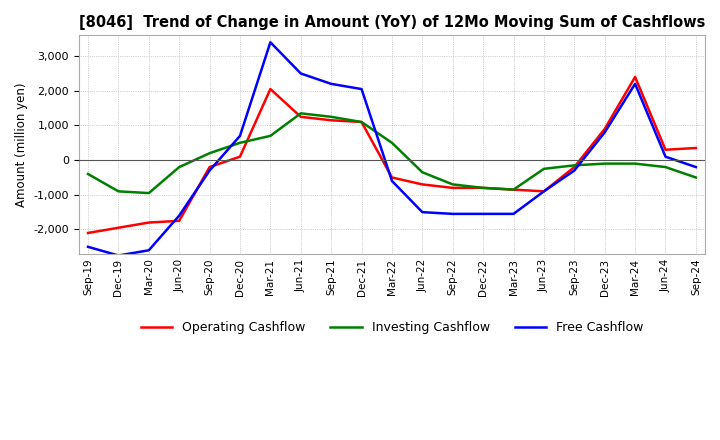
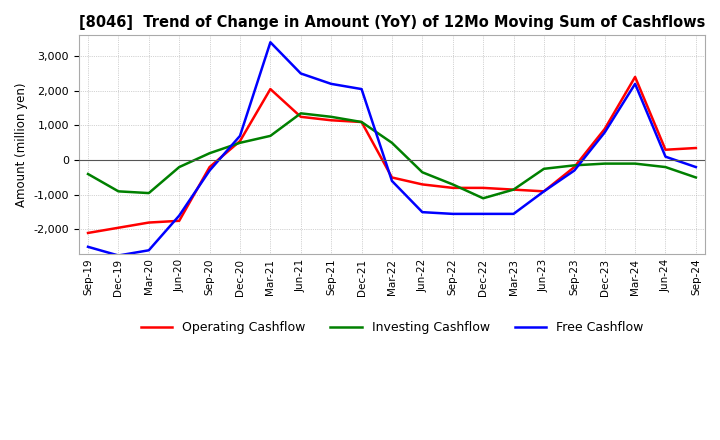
Operating Cashflow/Dec-20: 100 -> 550
Investing Cashflow/Dec-22: -800 -> -1,100
